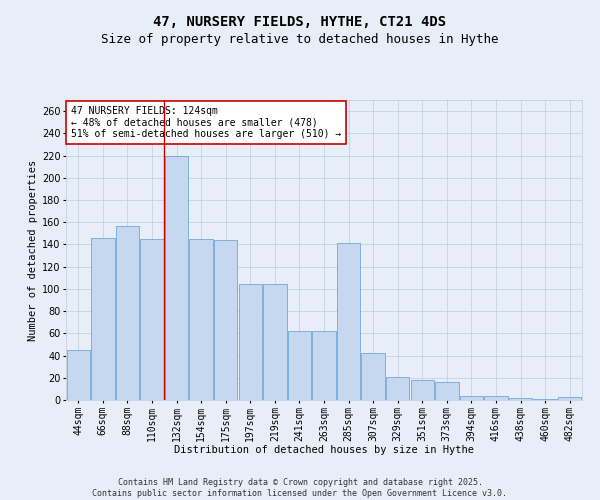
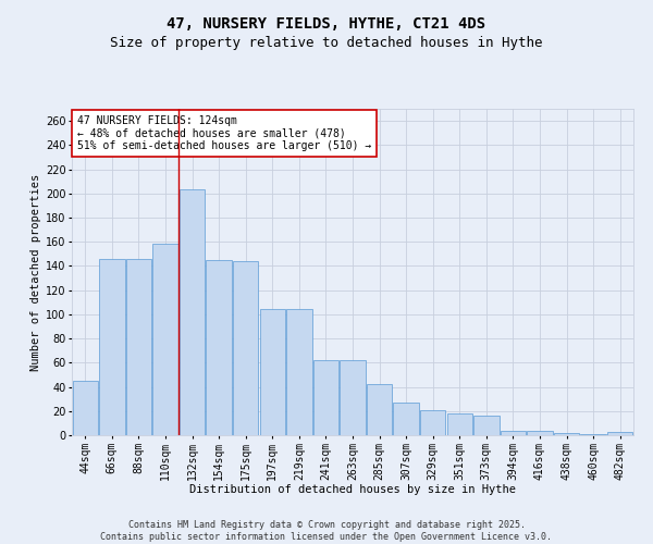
88sqm: 157 -> 146
110sqm: 145 -> 158
132sqm: 220 -> 203
285sqm: 141 -> 42
307sqm: 42 -> 27
